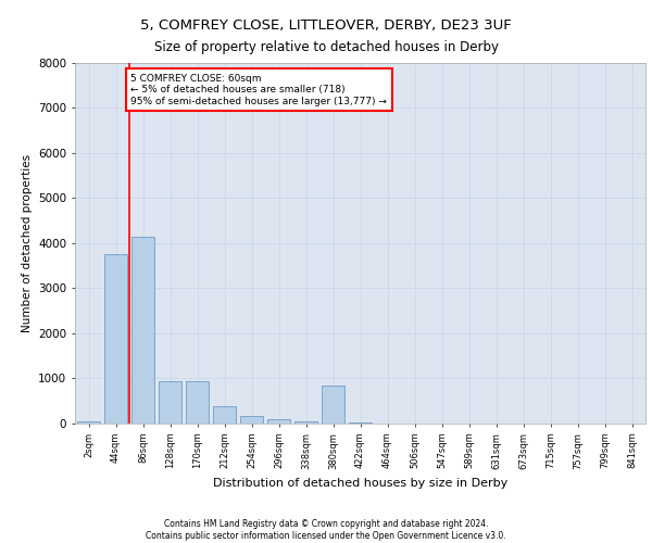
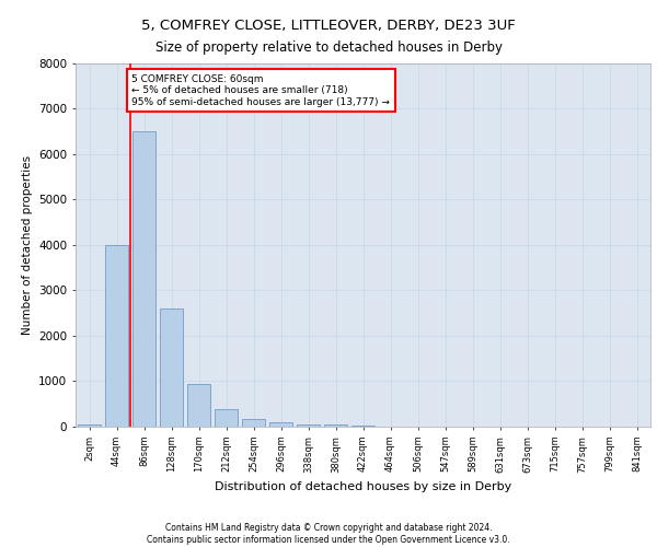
44sqm: 3750 -> 4000
86sqm: 4150 -> 6500
128sqm: 950 -> 2600
380sqm: 850 -> 50
